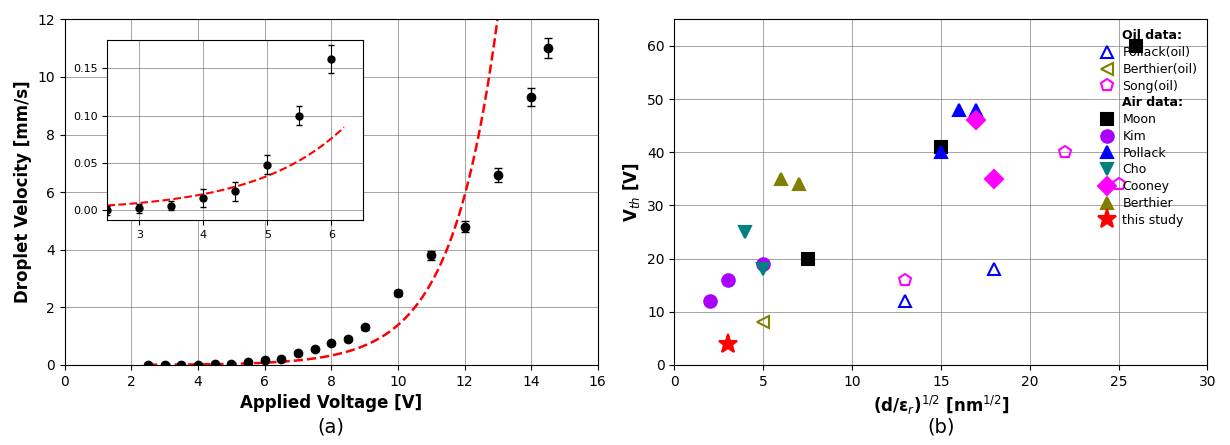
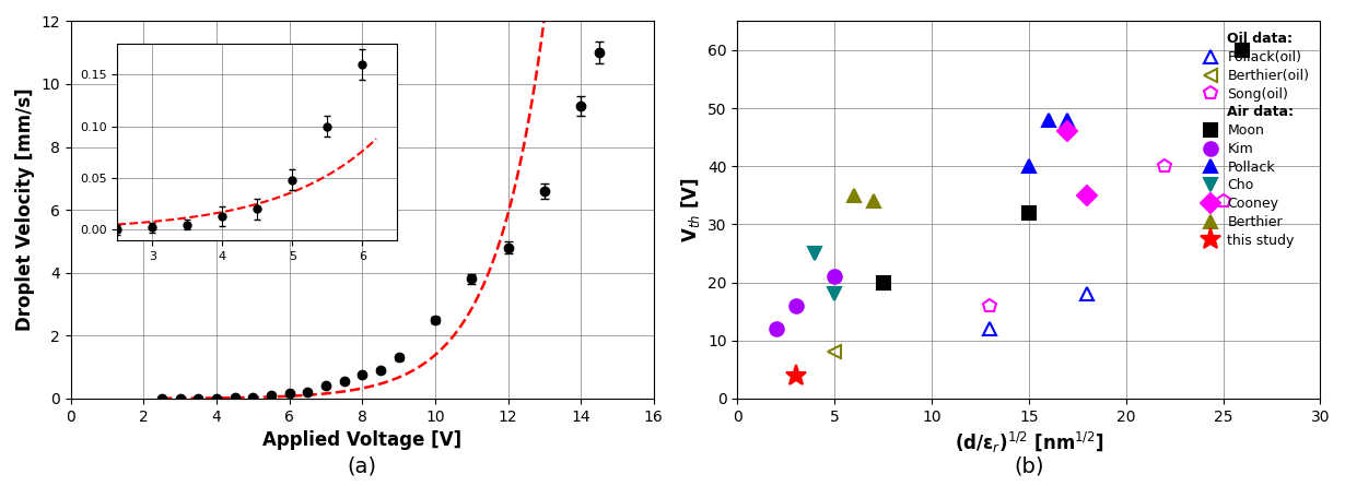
(b)/Kim/5: 19 -> 21
(b)/Moon/15: 41 -> 32
